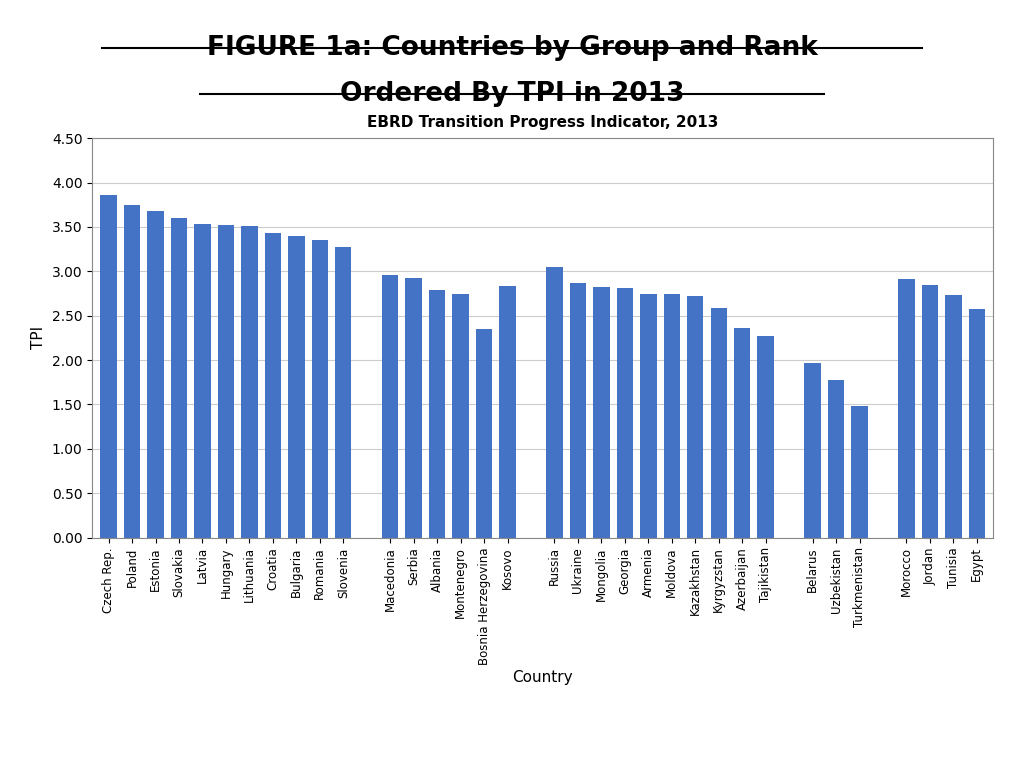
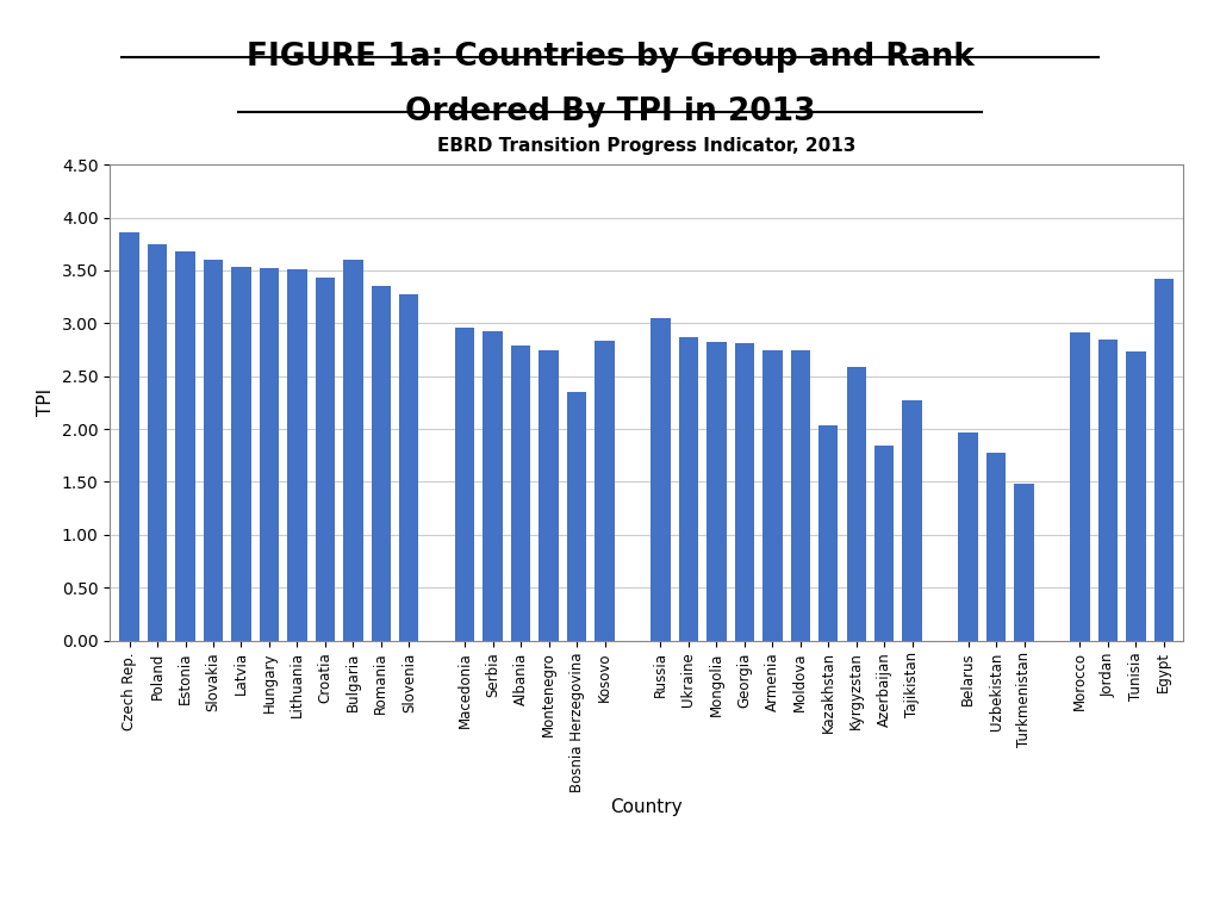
Bulgaria: 3.40 -> 3.60
Kazakhstan: 2.72 -> 2.04
Azerbaijan: 2.36 -> 1.84
Egypt: 2.58 -> 3.42
